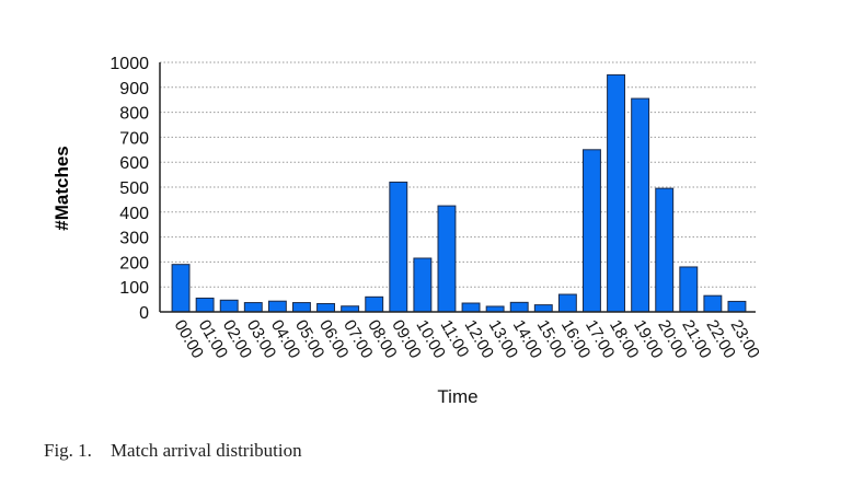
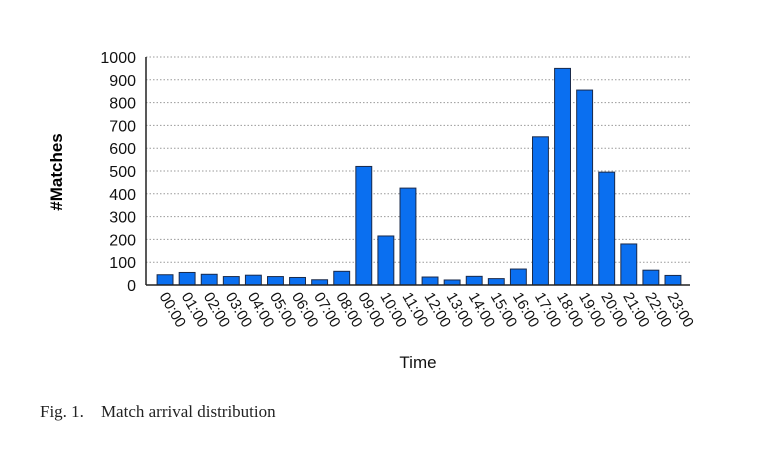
00:00: 190 -> 40
